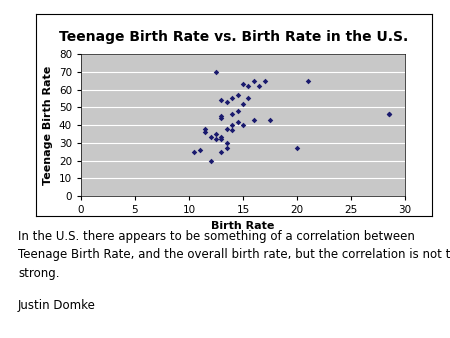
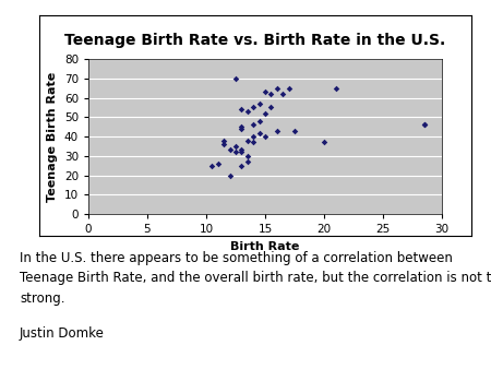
20: 27 -> 37
